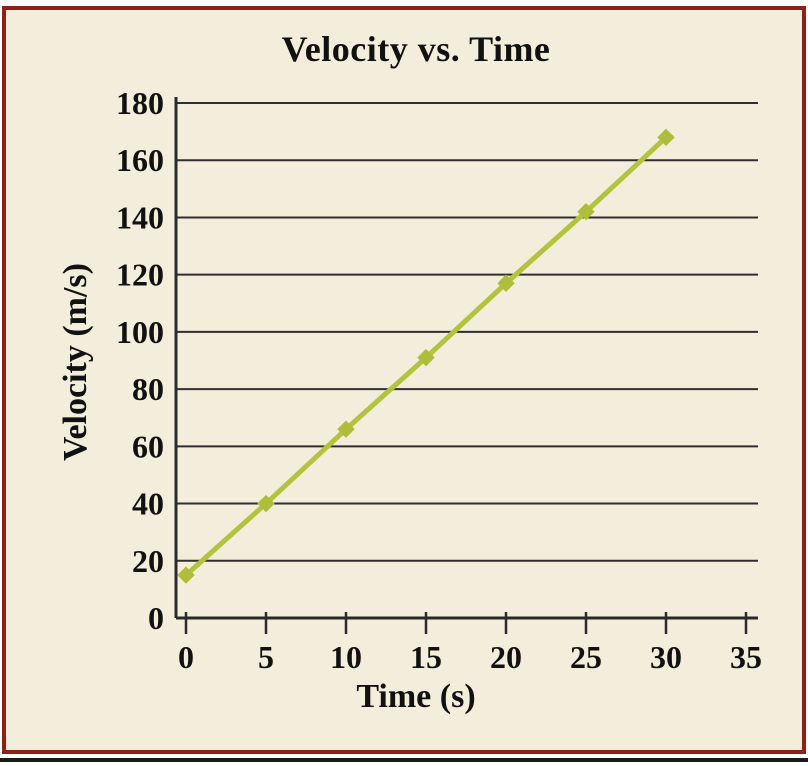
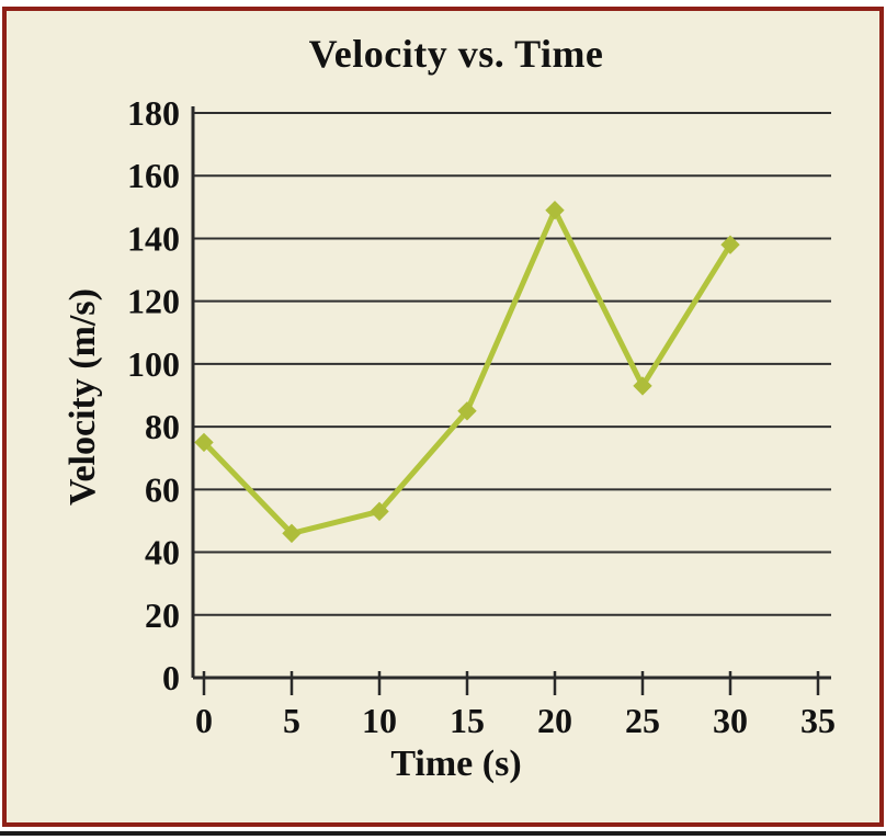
0: 15 -> 75
5: 40 -> 46
10: 66 -> 53
15: 91 -> 85
20: 117 -> 149
25: 142 -> 93
30: 168 -> 138
